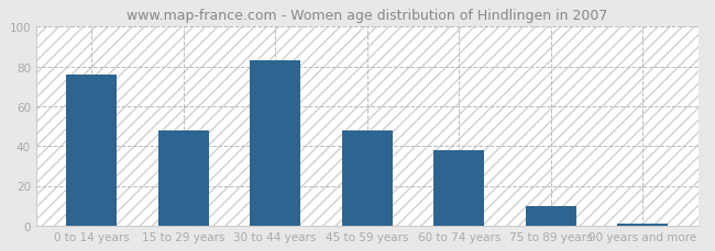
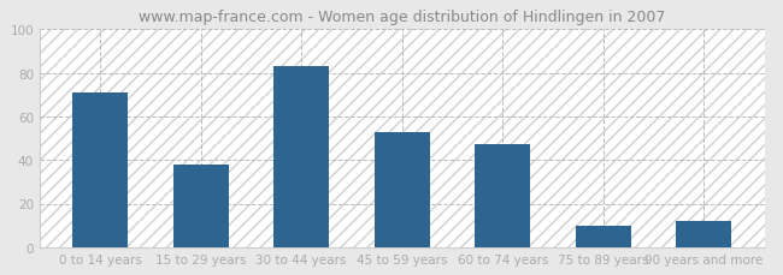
0 to 14 years: 76 -> 71
15 to 29 years: 48 -> 38
45 to 59 years: 48 -> 53
60 to 74 years: 38 -> 47
90 years and more: 1 -> 12
